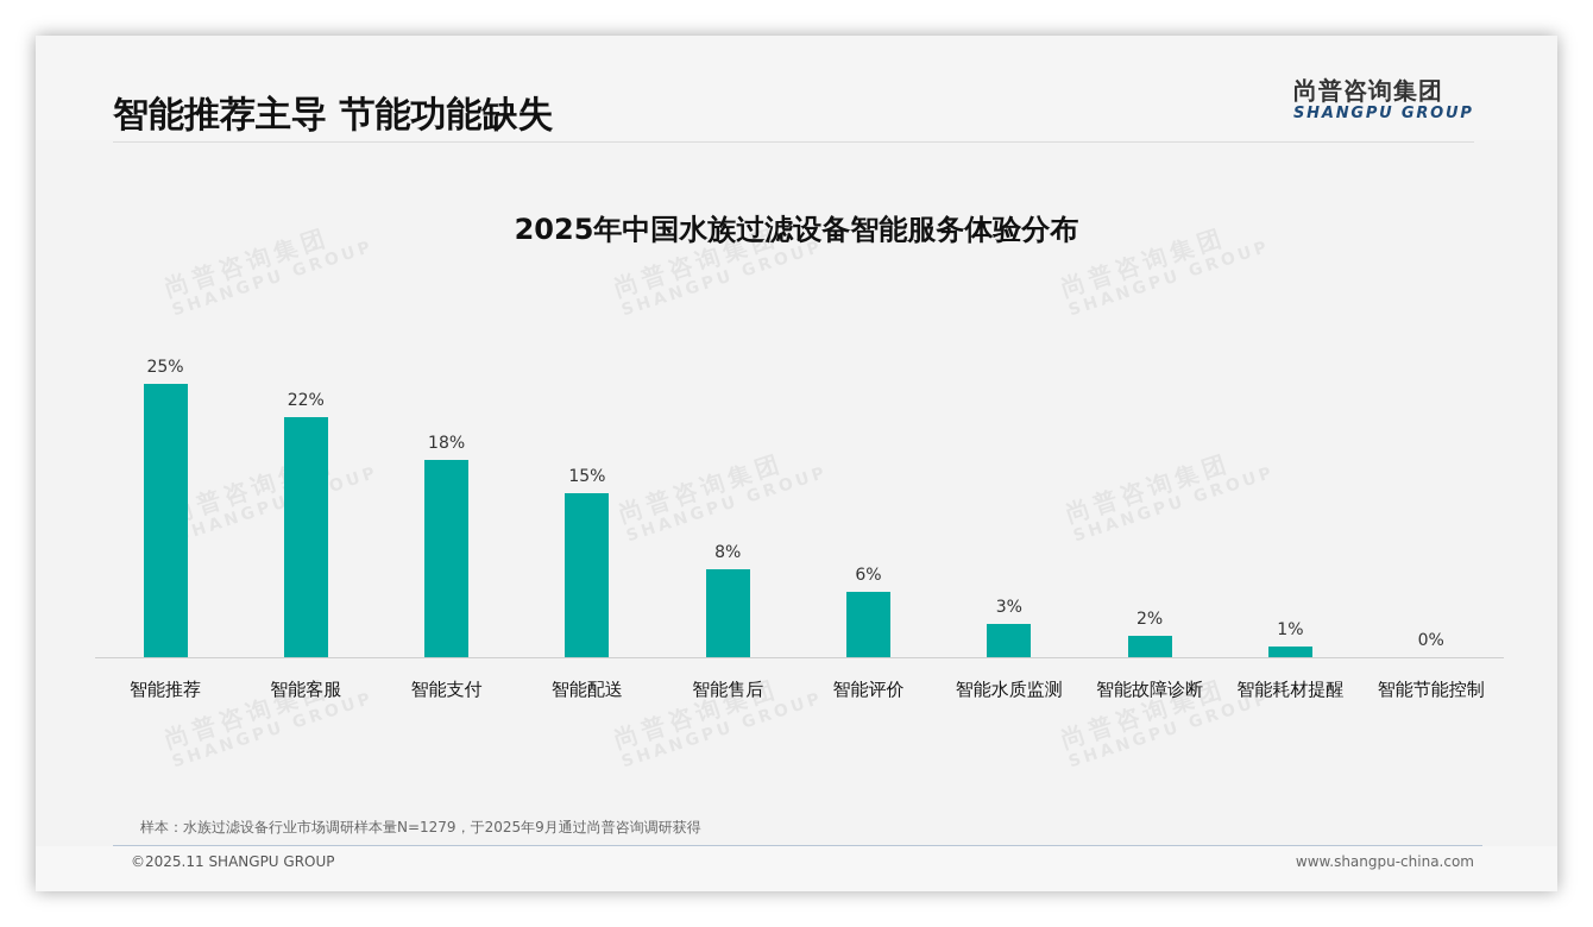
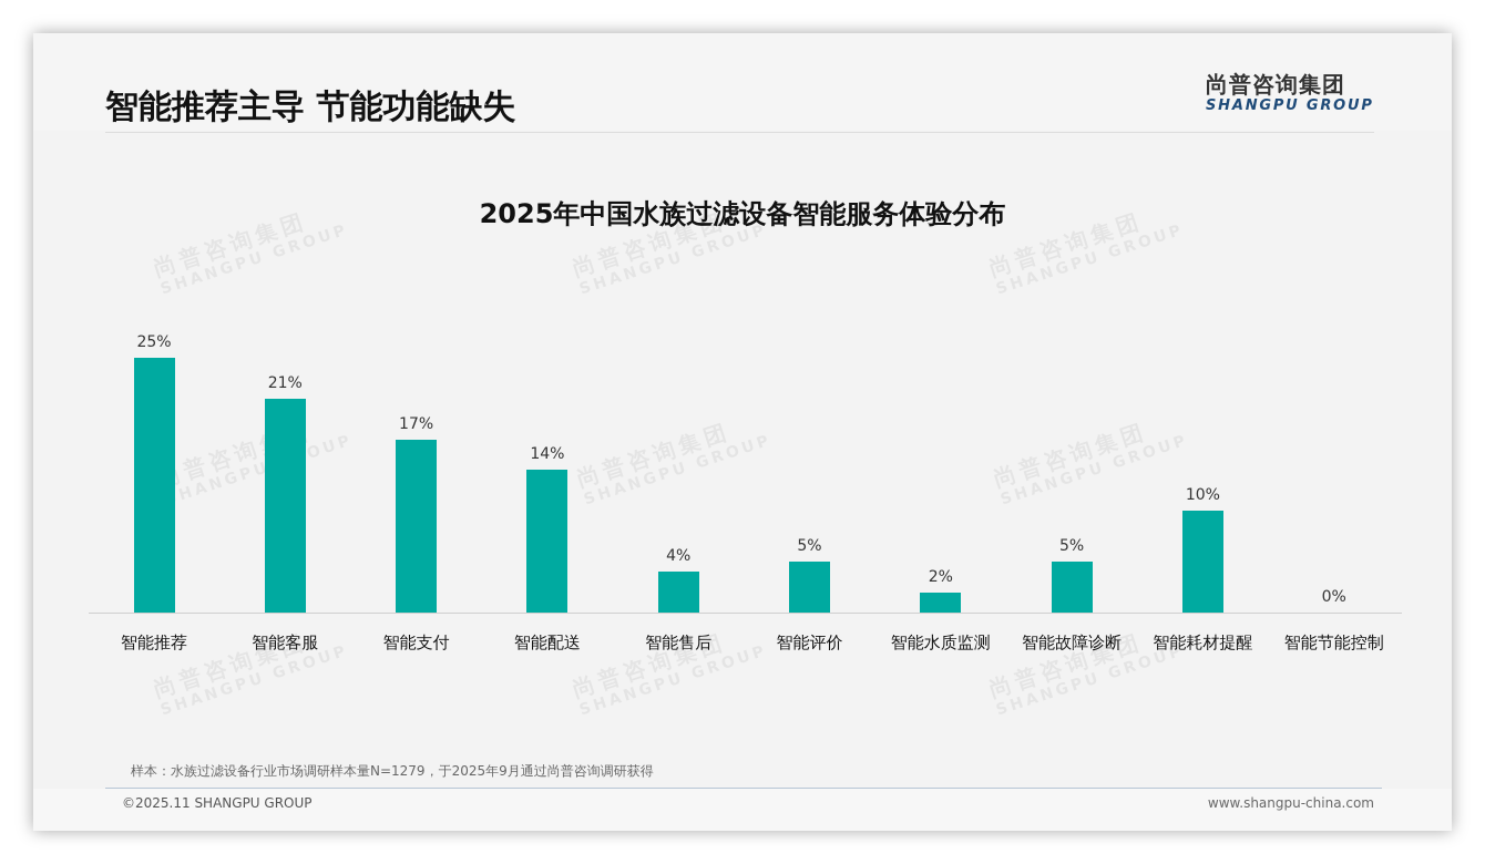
智能客服: 22% -> 21%
智能支付: 18% -> 17%
智能配送: 15% -> 14%
智能售后: 8% -> 4%
智能评价: 6% -> 5%
智能水质监测: 3% -> 2%
智能故障诊断: 2% -> 5%
智能耗材提醒: 1% -> 10%
